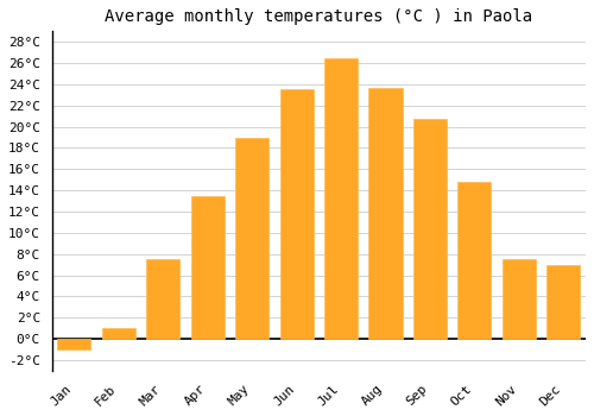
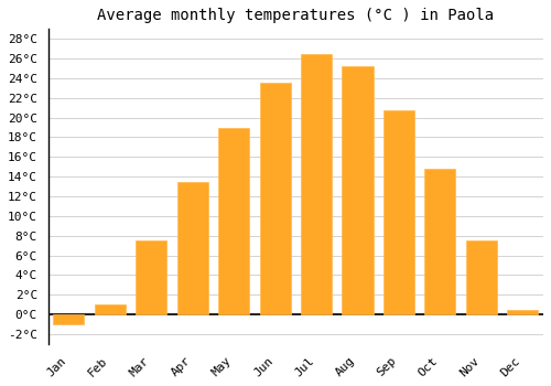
Aug: 23.6°C -> 25.2°C
Dec: 7.0°C -> 0.5°C
